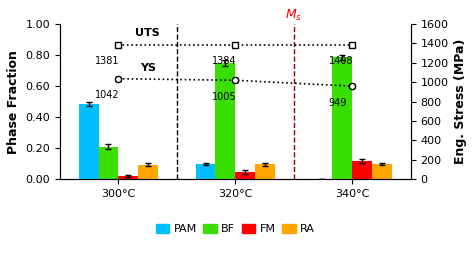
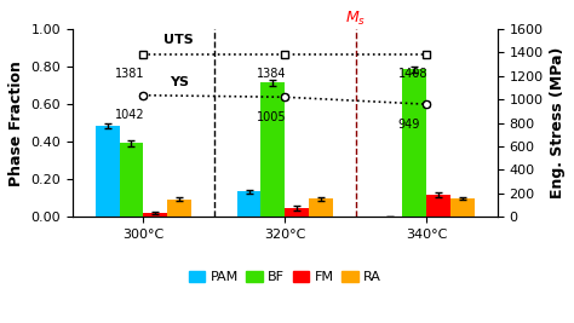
BF/300°C: 0.21 -> 0.39
PAM/320°C: 0.10 -> 0.14
BF/320°C: 0.75 -> 0.71
